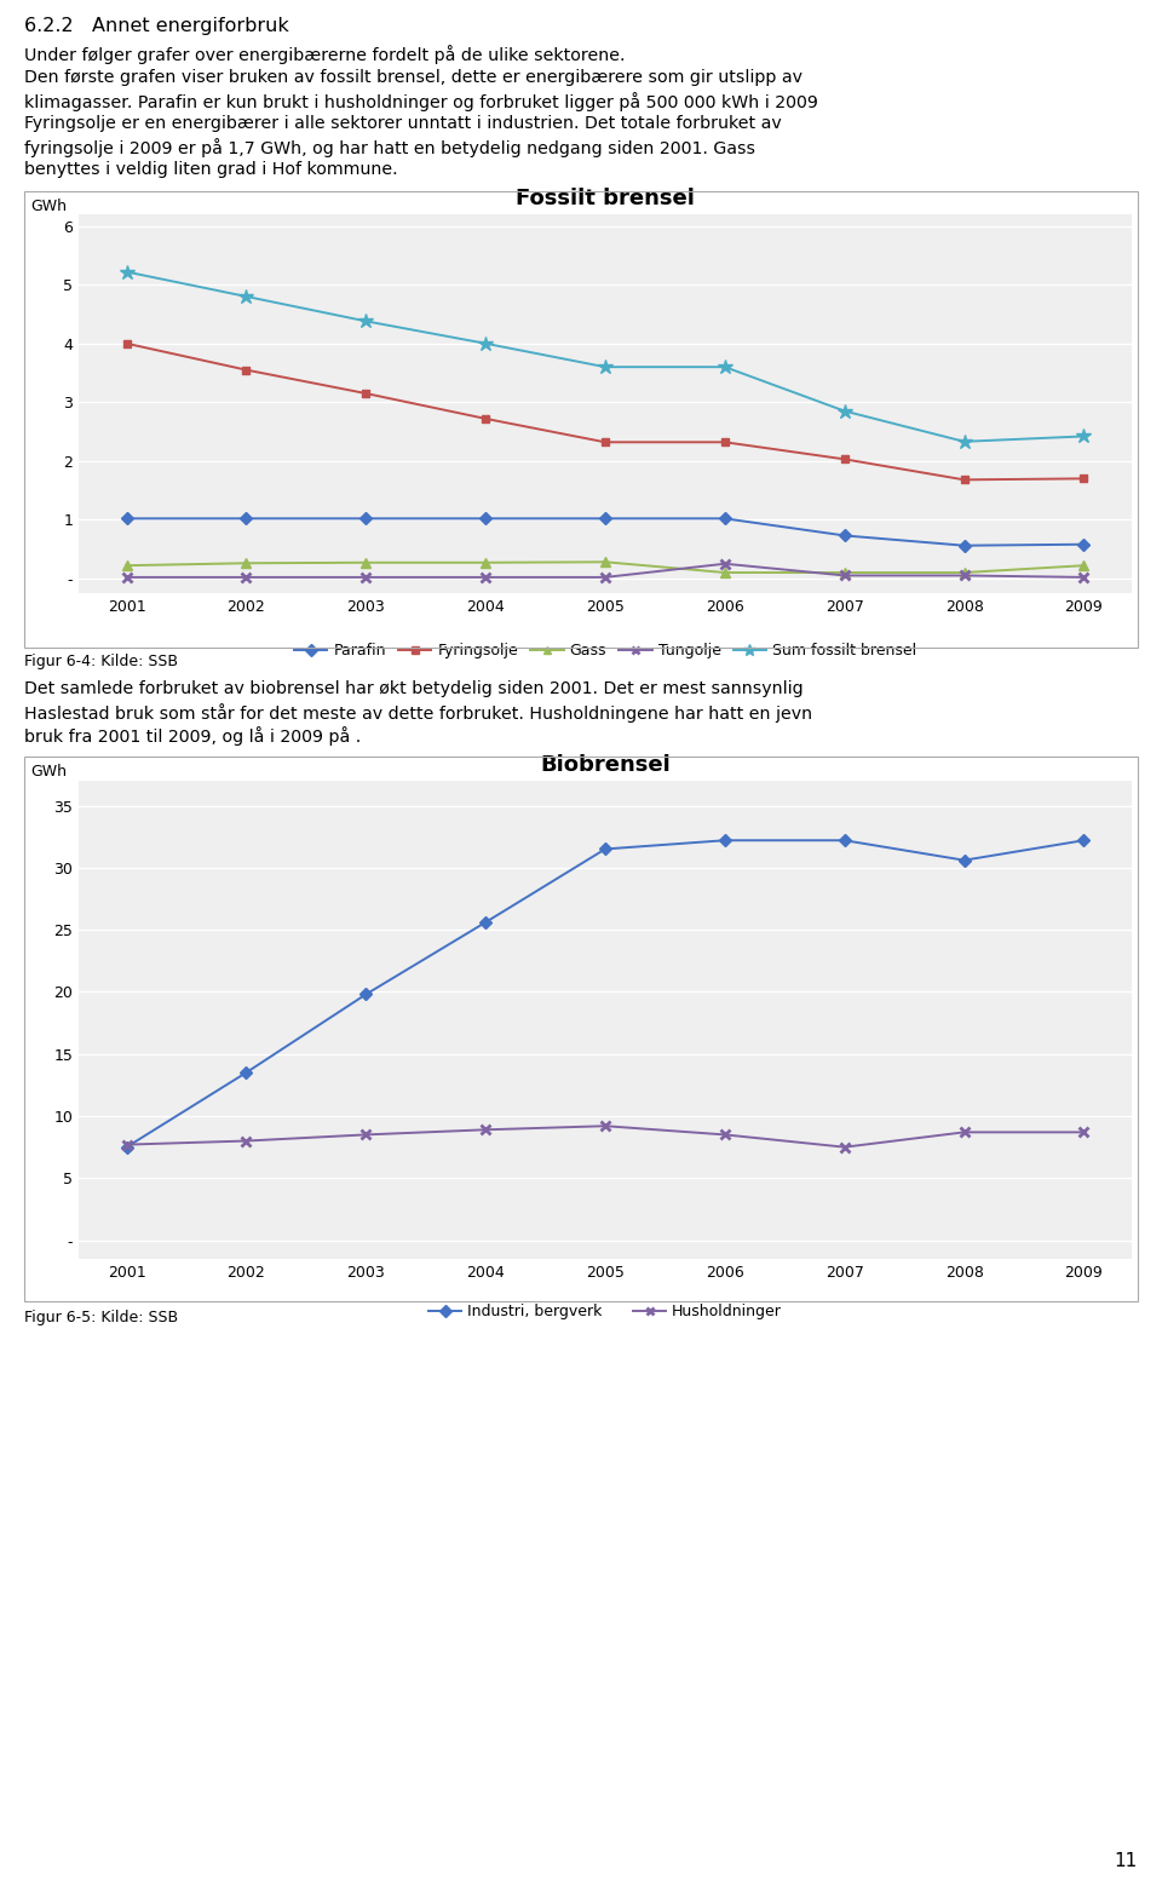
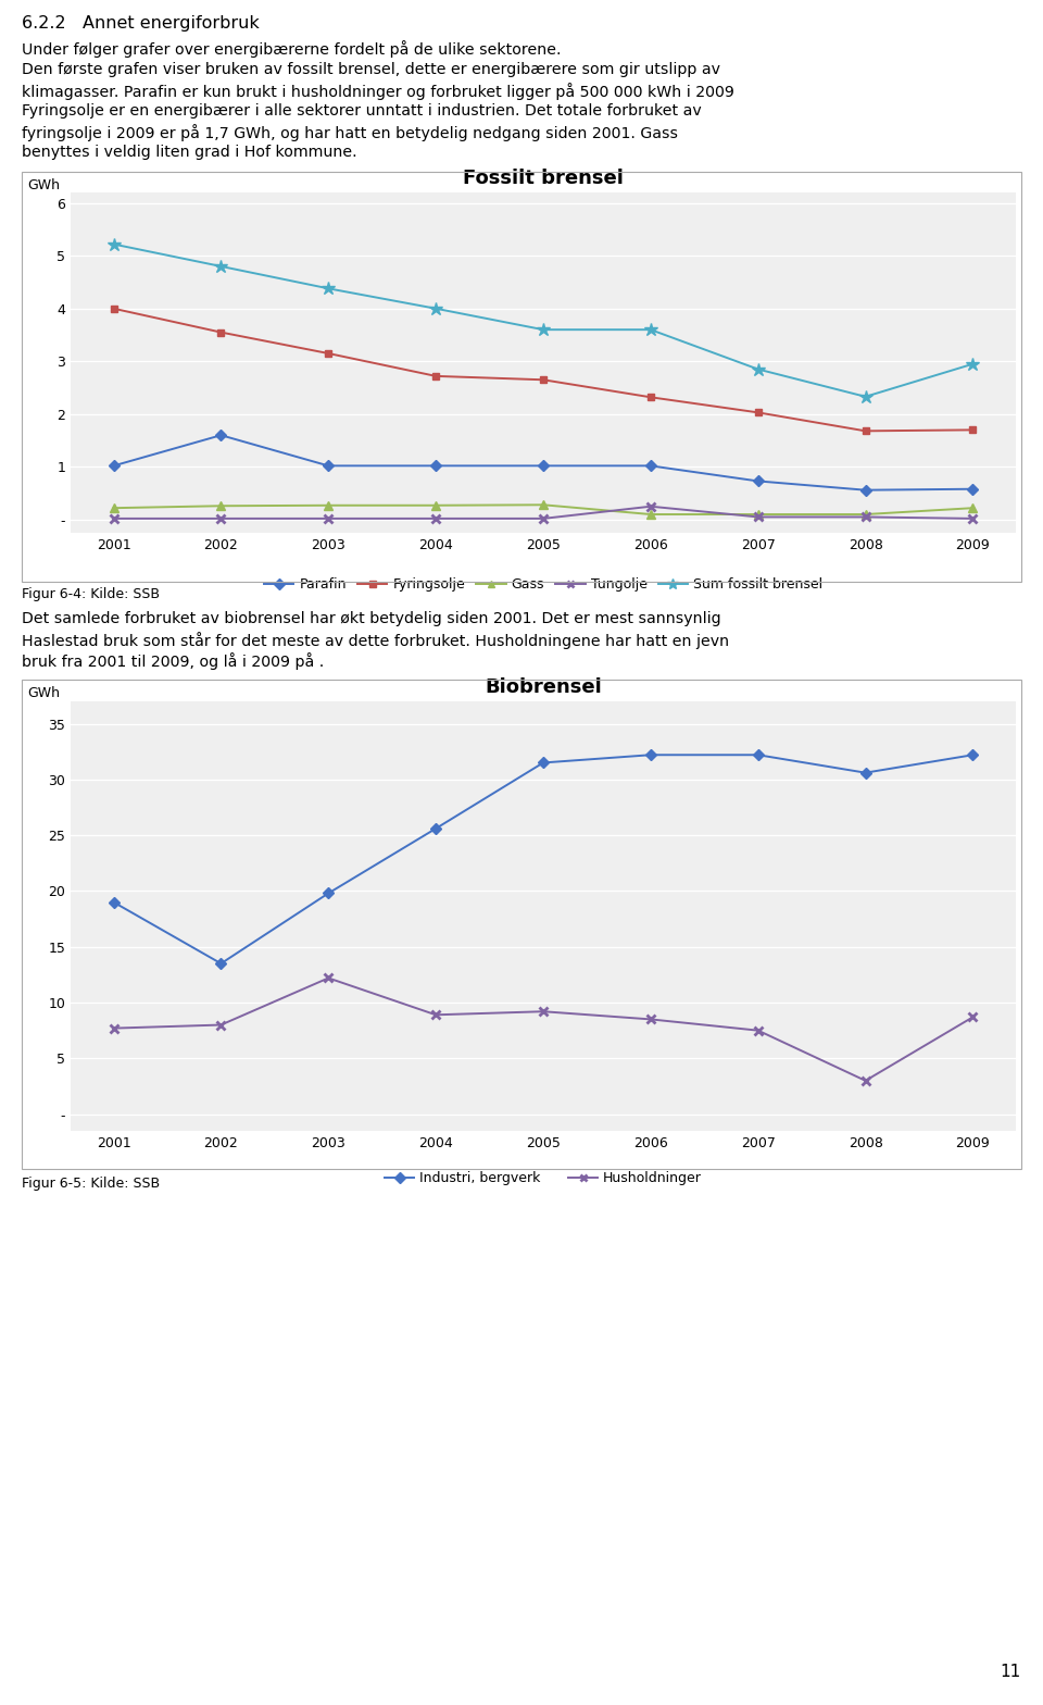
Fossilt brensel/Parafin/2002: 1.02 -> 1.60
Fossilt brensel/Fyringsolje/2005: 2.32 -> 2.65
Fossilt brensel/Sum fossilt brensel/2009: 2.42 -> 2.95
Biobrensel/Industri, bergverk/2001: 7.5 -> 19.0
Biobrensel/Husholdninger/2003: 8.5 -> 12.2
Biobrensel/Husholdninger/2008: 8.7 -> 3.0
